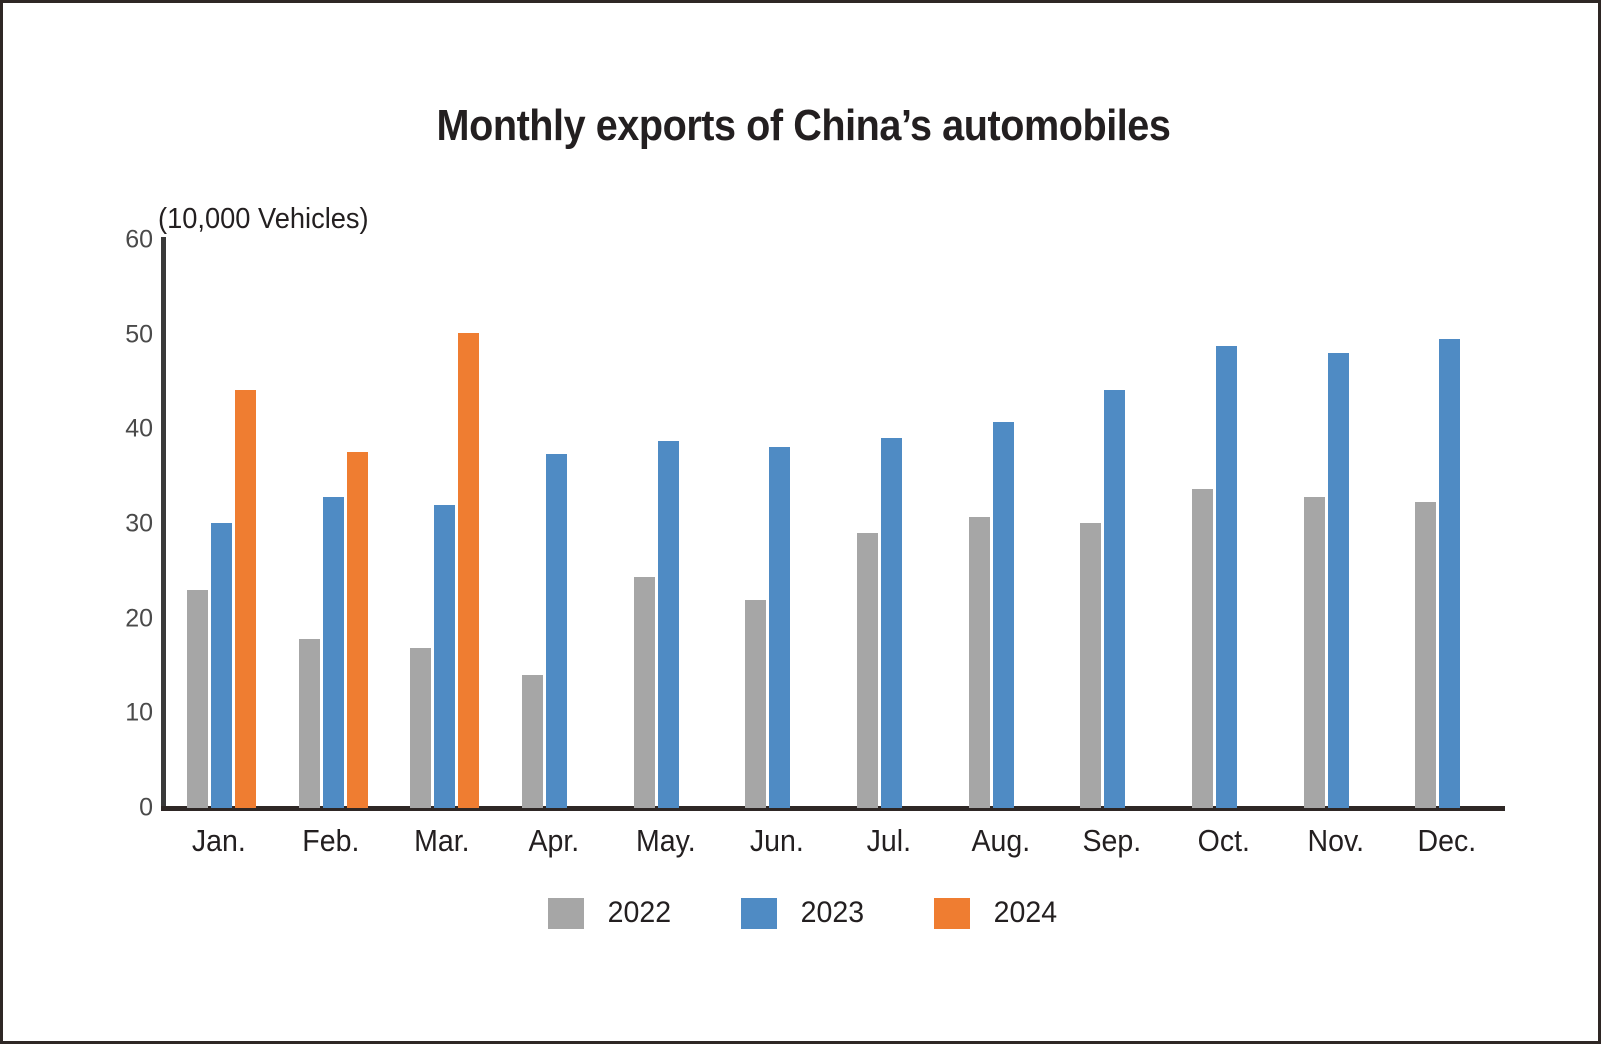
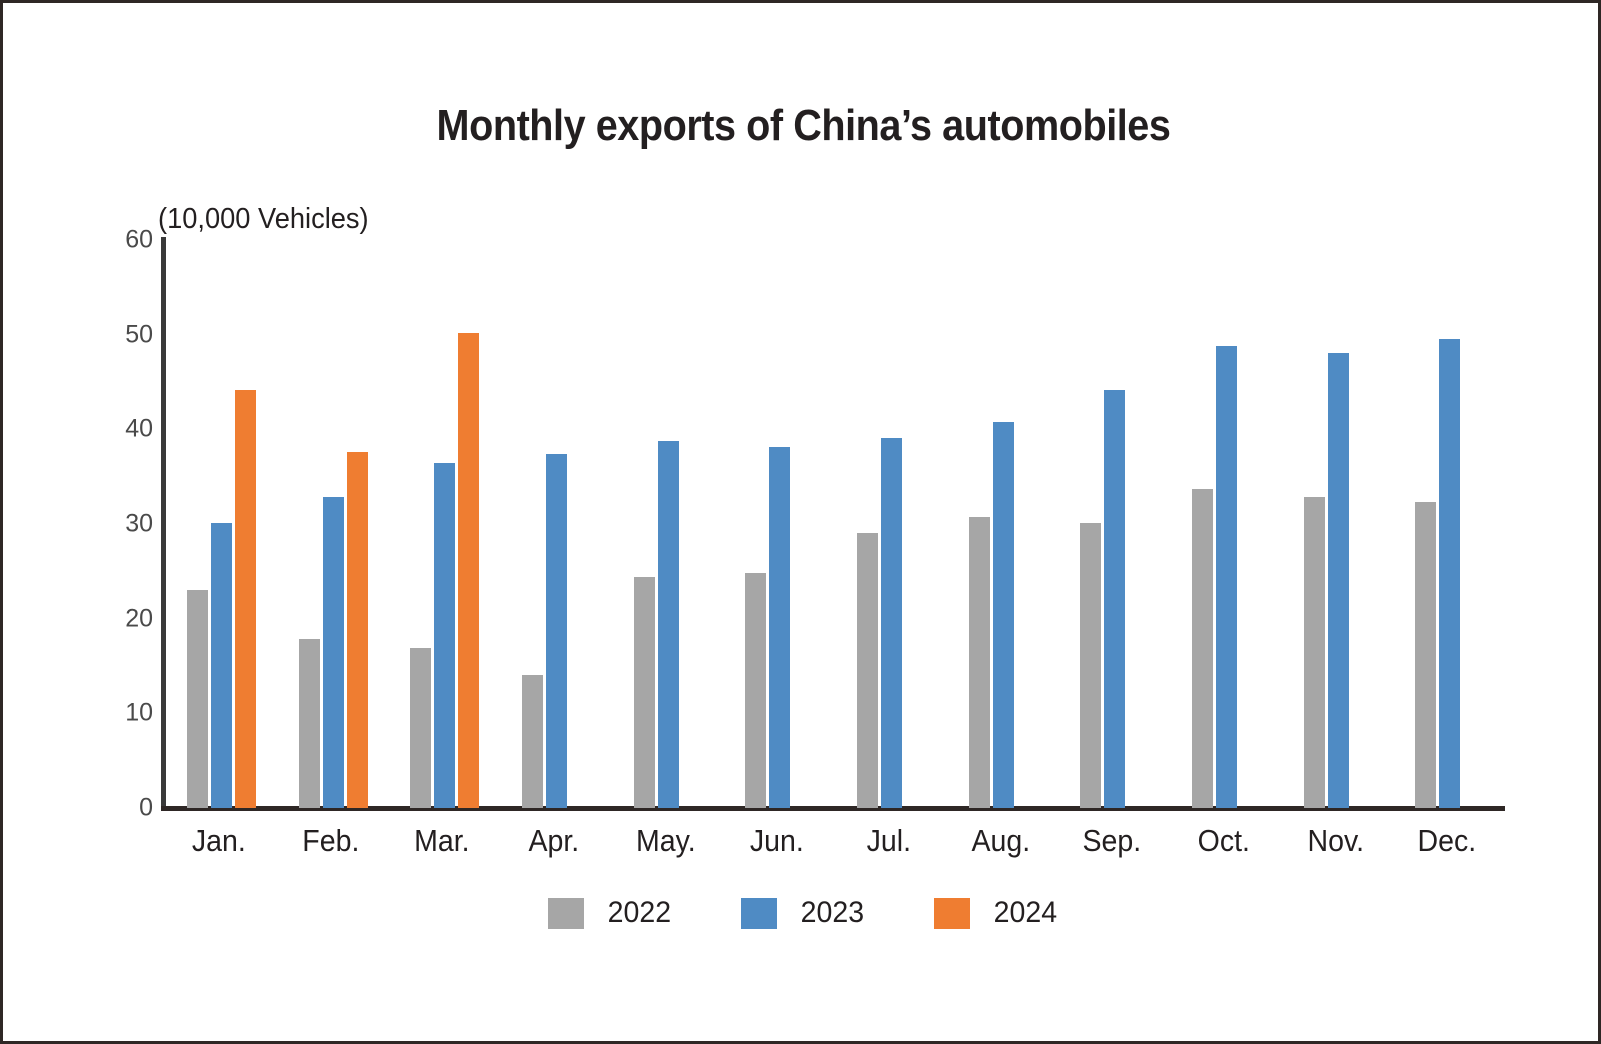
2023/Mar.: 32 -> 36
2022/Jun.: 22 -> 25
